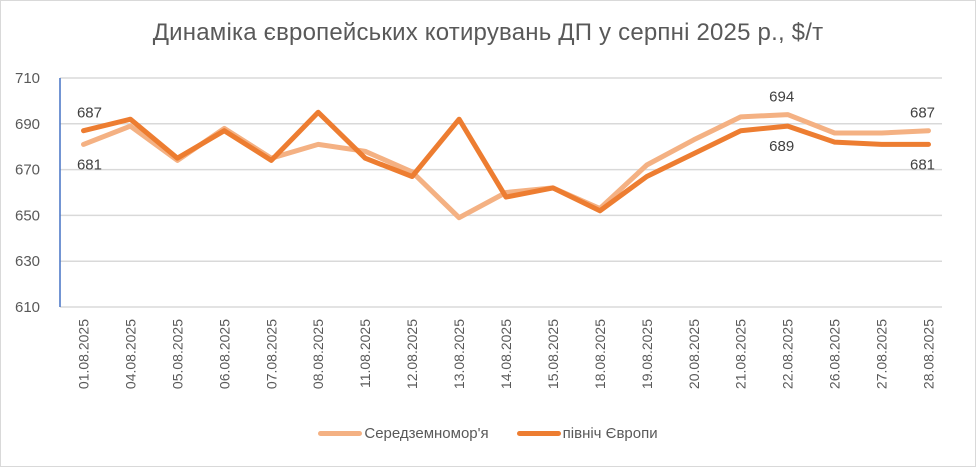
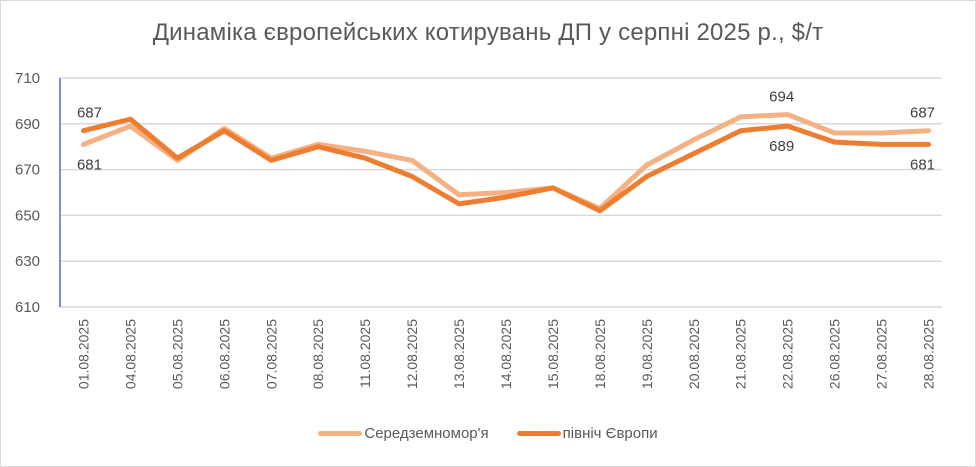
північ Європи/08.08.2025: 695 -> 680
Середземномор'я/12.08.2025: 669 -> 674
Середземномор'я/13.08.2025: 649 -> 659
північ Європи/13.08.2025: 692 -> 655
